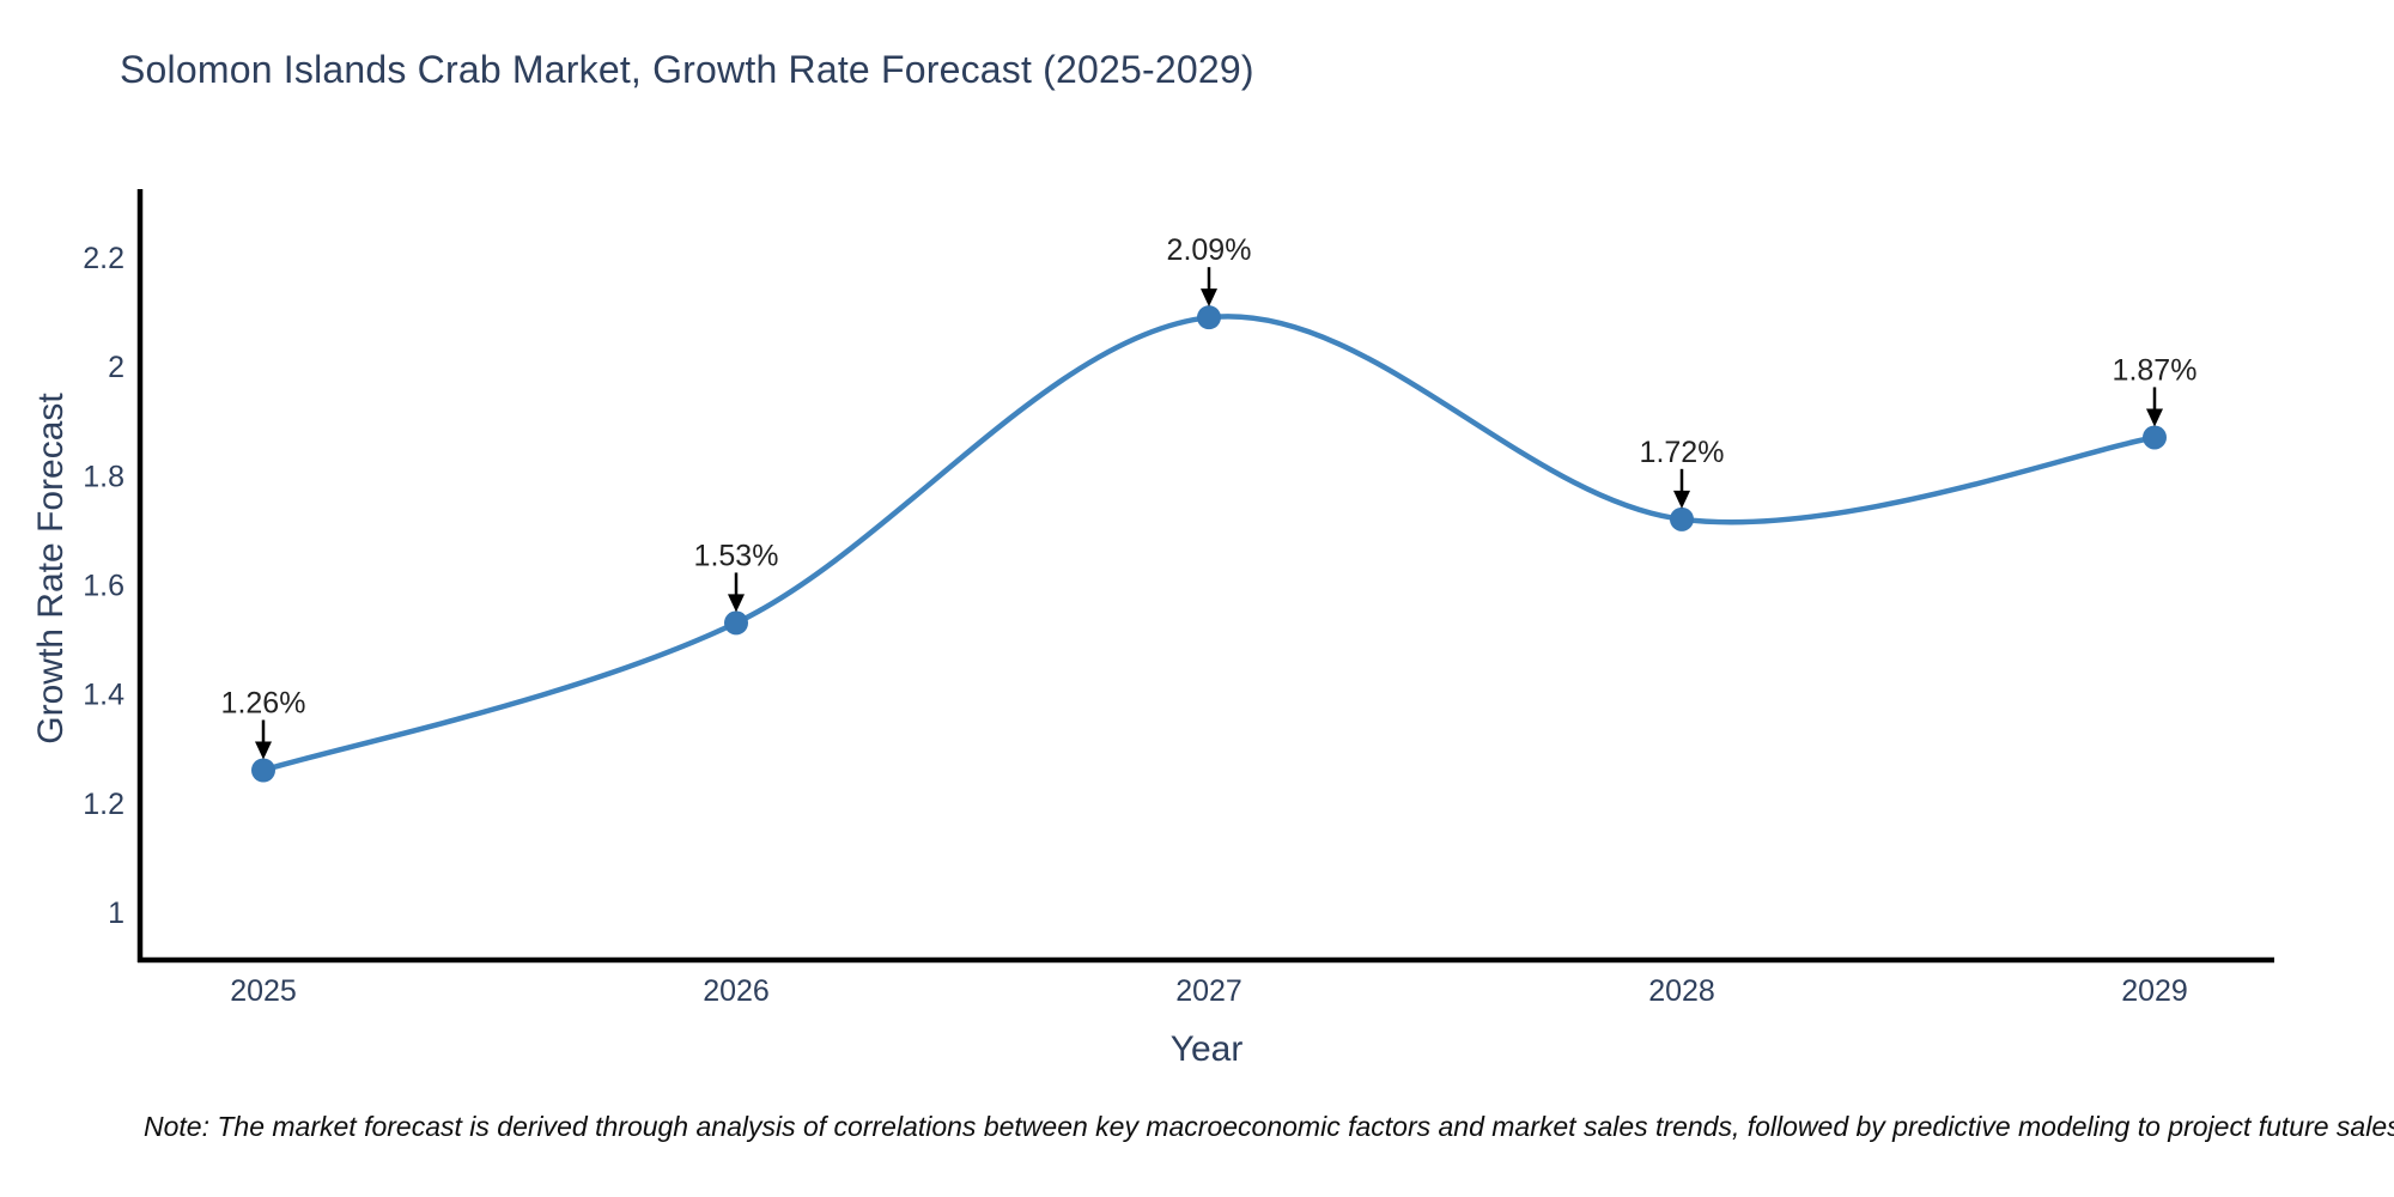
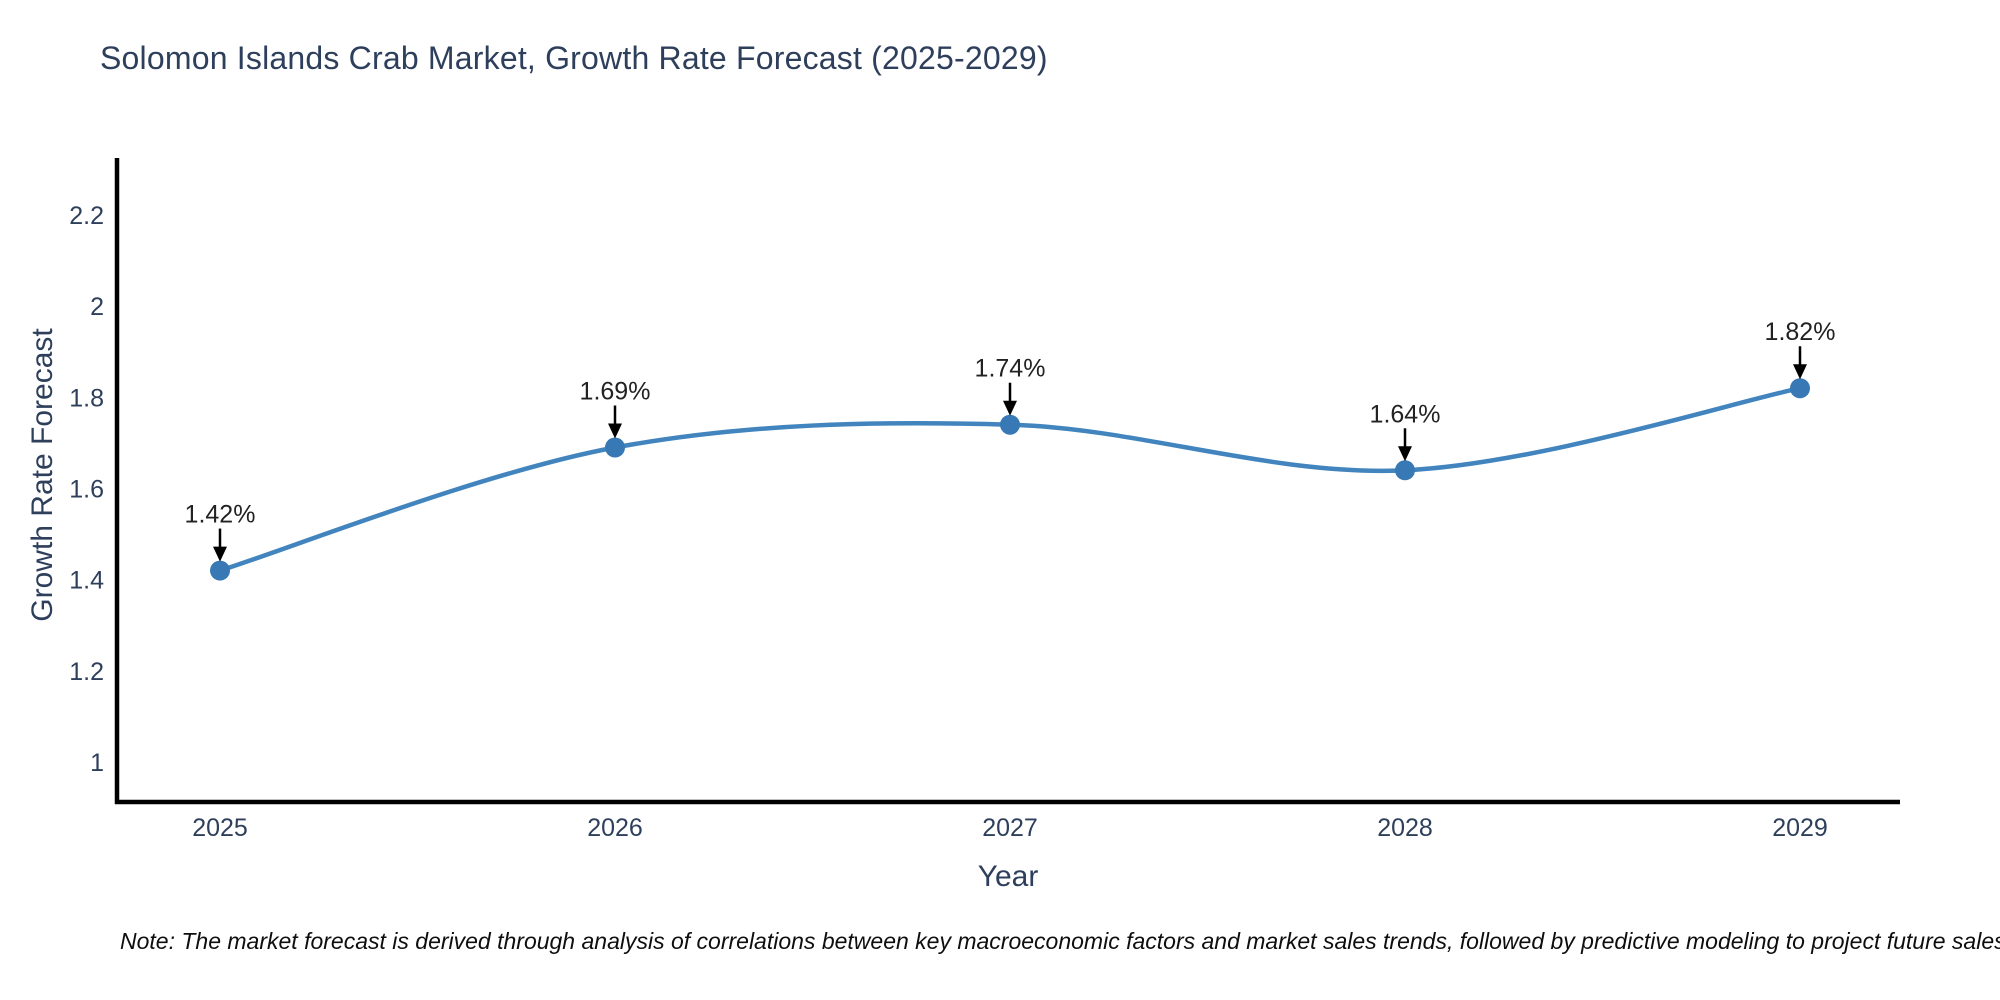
2025: 1.26% -> 1.42%
2026: 1.53% -> 1.69%
2027: 2.09% -> 1.74%
2028: 1.72% -> 1.64%
2029: 1.87% -> 1.82%
